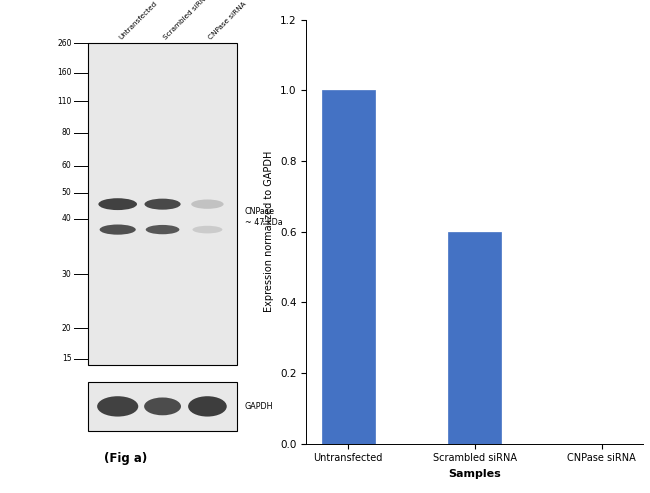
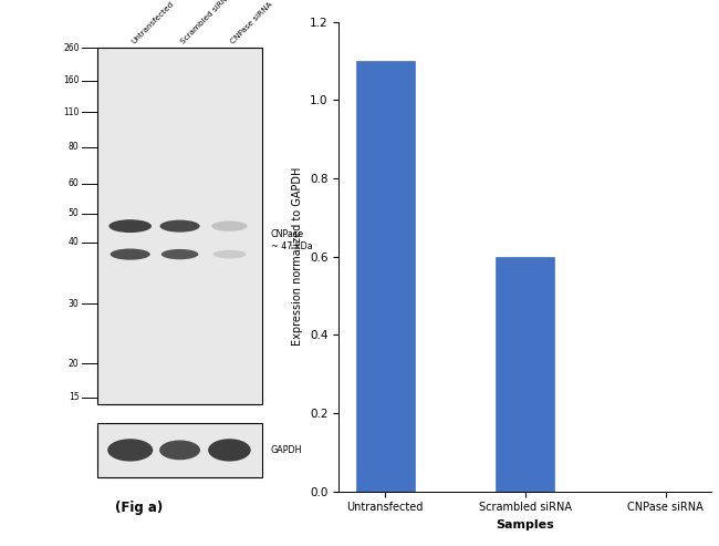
Untransfected: 1.0 -> 1.1
